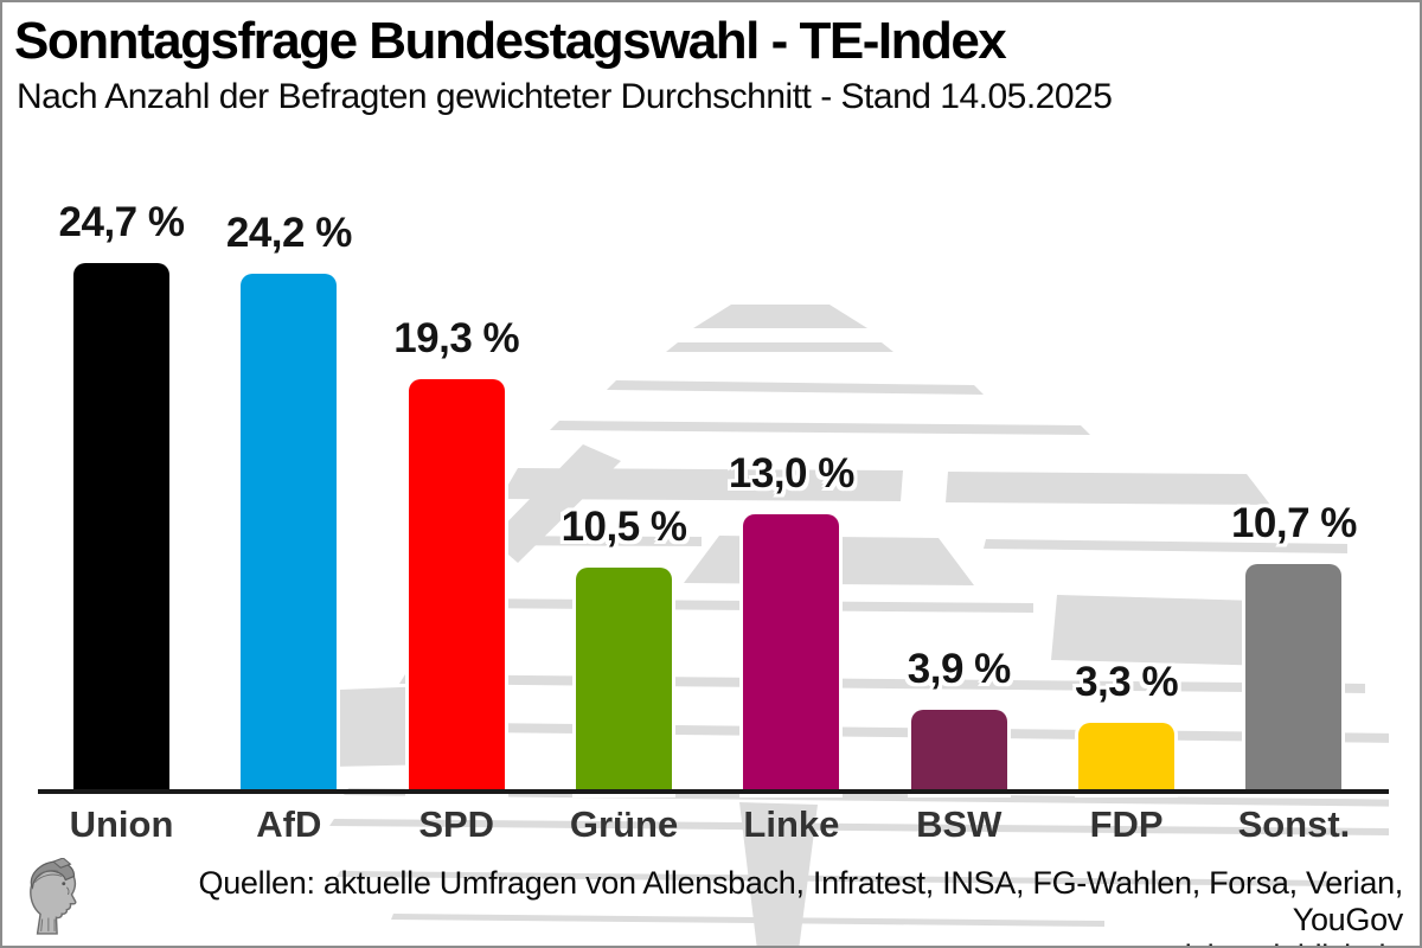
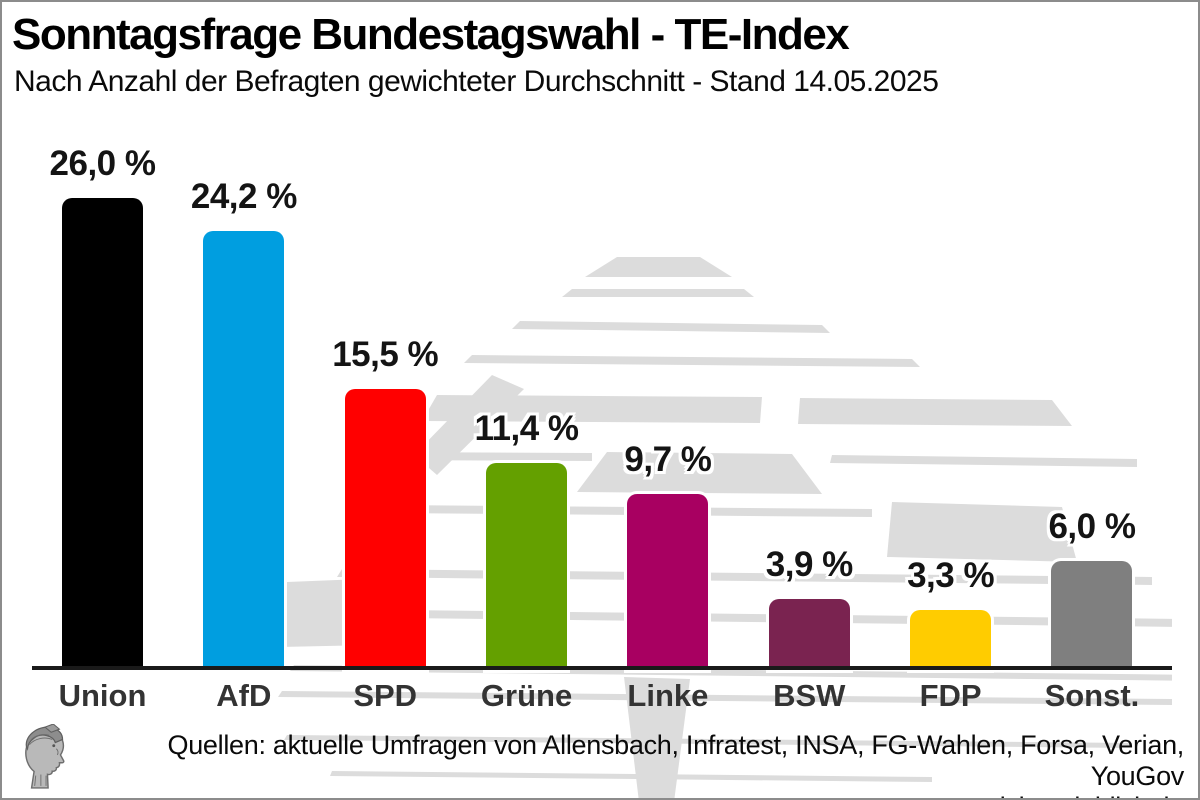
Union: 24,7 -> 26,0
SPD: 19,3 -> 15,5
Grüne: 10,5 -> 11,4
Linke: 13,0 -> 9,7
Sonst.: 10,7 -> 6,0
